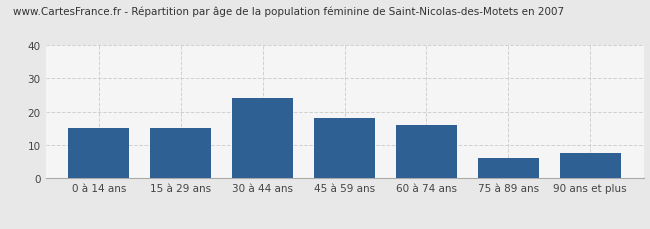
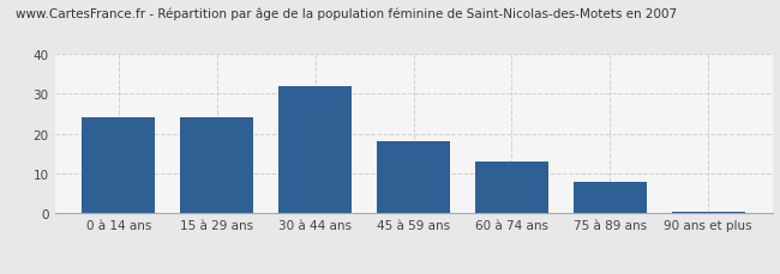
0 à 14 ans: 15.0 -> 24.0
15 à 29 ans: 15.0 -> 24.0
30 à 44 ans: 24.0 -> 32.0
60 à 74 ans: 16.0 -> 13.0
75 à 89 ans: 6.0 -> 8.0
90 ans et plus: 7.5 -> 0.5
